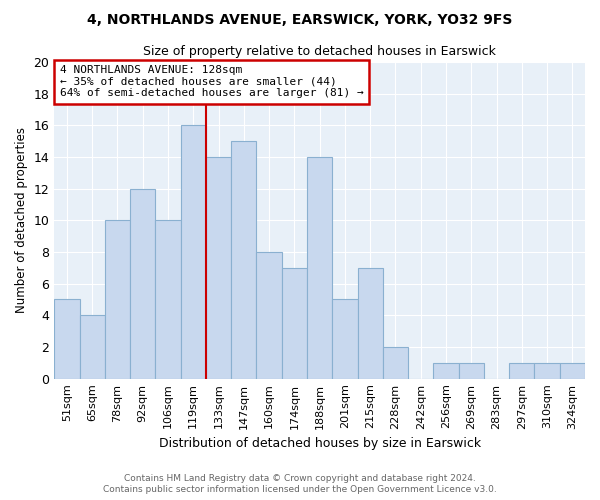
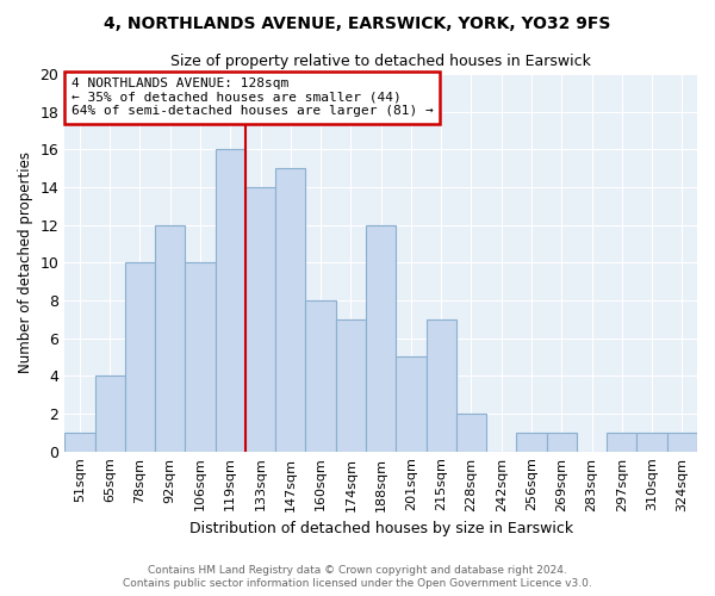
51sqm: 5 -> 1
188sqm: 14 -> 12
